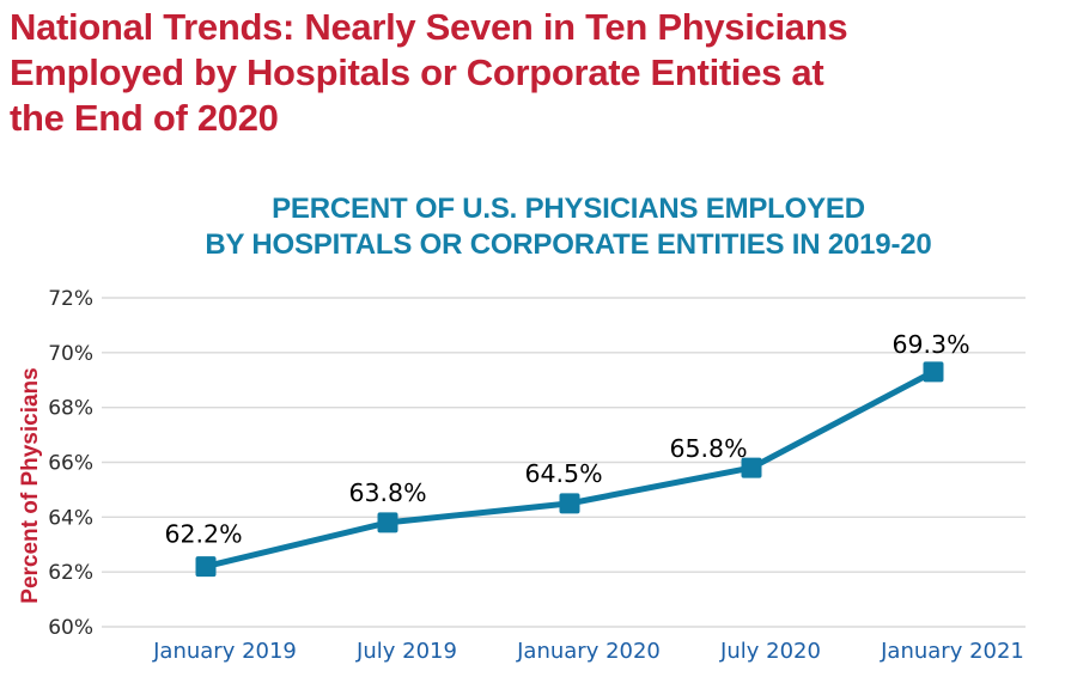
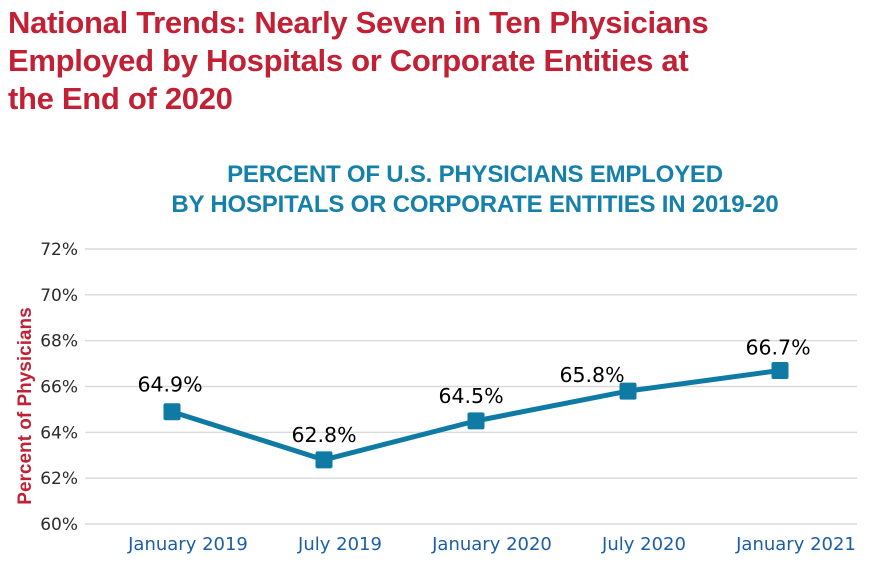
January 2019: 62.2% -> 64.9%
July 2019: 63.8% -> 62.8%
January 2021: 69.3% -> 66.7%
